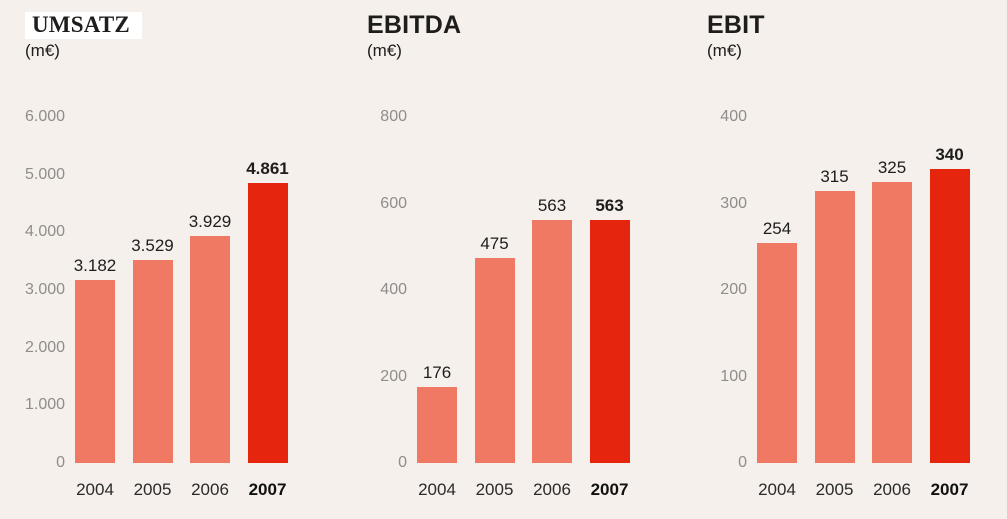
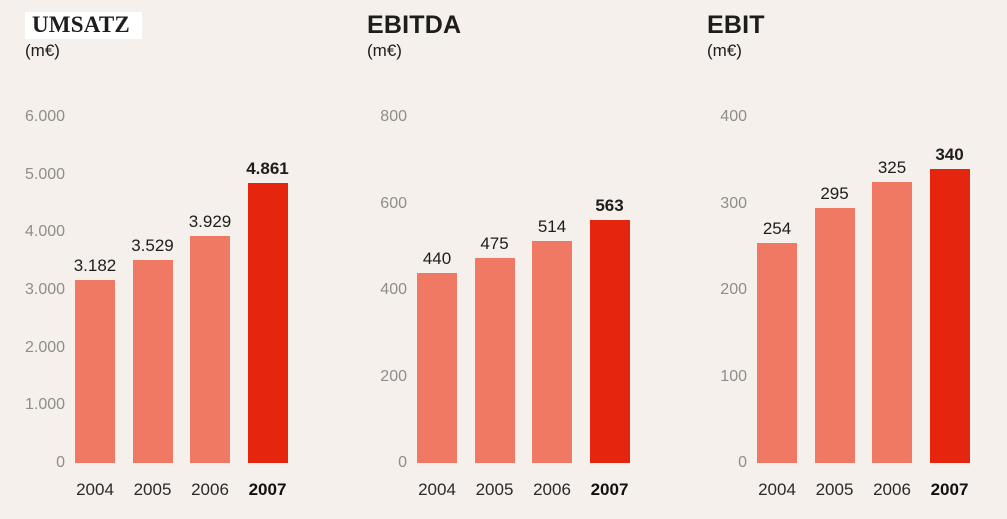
EBITDA/2004: 176 -> 440
EBITDA/2006: 563 -> 514
EBIT/2005: 315 -> 295
